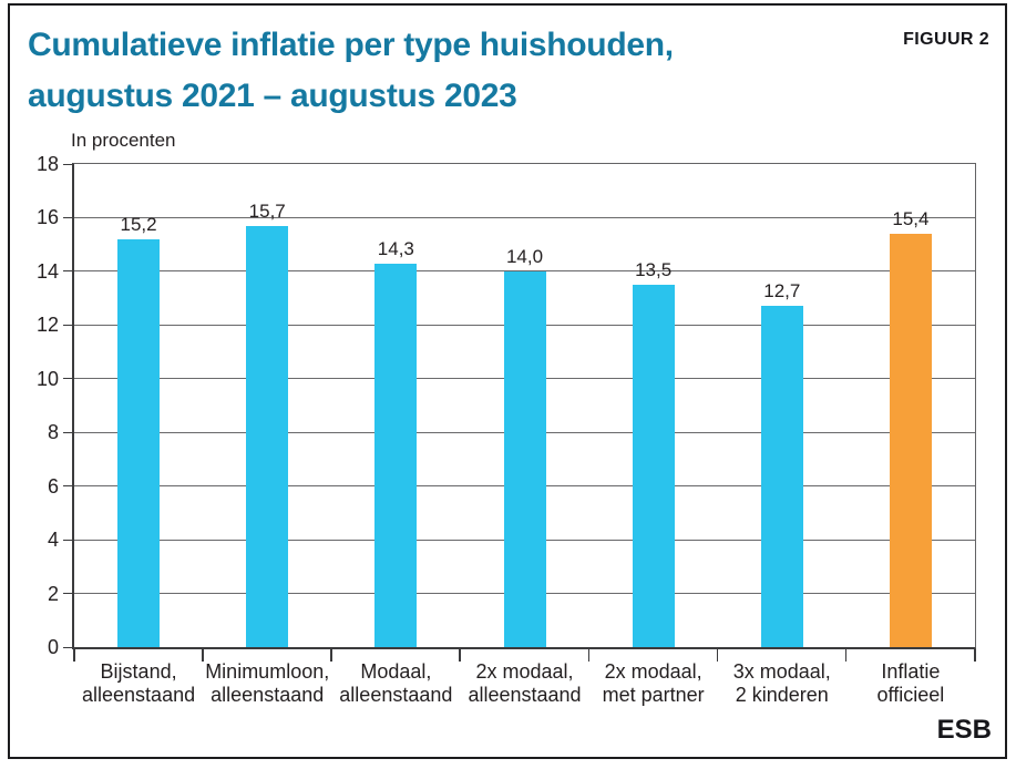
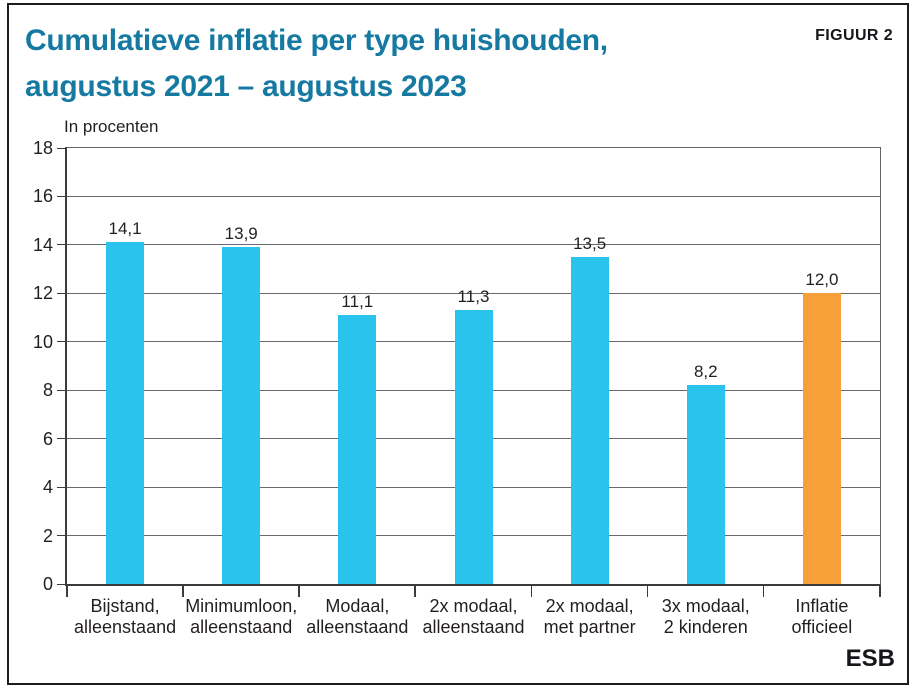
Bijstand, alleenstaand: 15,2 -> 14,1
Minimumloon, alleenstaand: 15,7 -> 13,9
Modaal, alleenstaand: 14,3 -> 11,1
2x modaal, alleenstaand: 14,0 -> 11,3
3x modaal, 2 kinderen: 12,7 -> 8,2
Inflatie officieel: 15,4 -> 12,0
